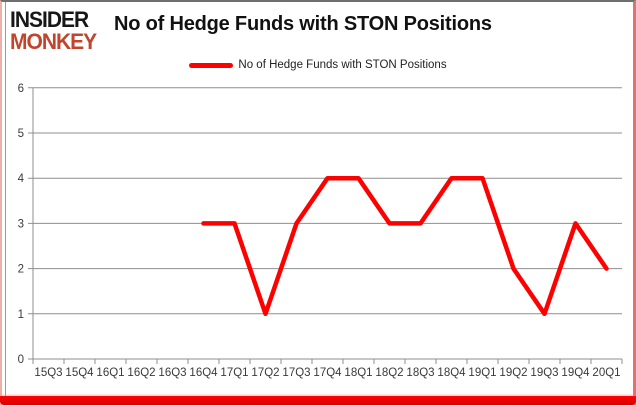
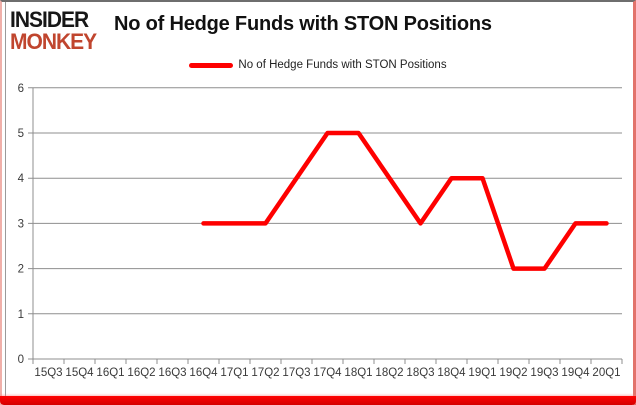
17Q2: 1 -> 3
17Q3: 3 -> 4
17Q4: 4 -> 5
18Q1: 4 -> 5
18Q2: 3 -> 4
19Q3: 1 -> 2
20Q1: 2 -> 3
